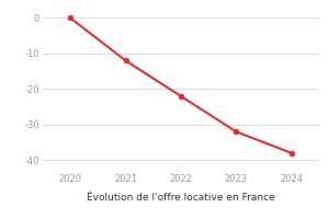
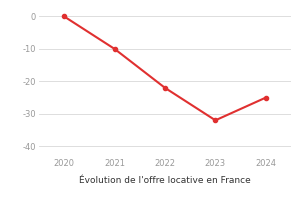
2021: -12 -> -10
2024: -38 -> -25
